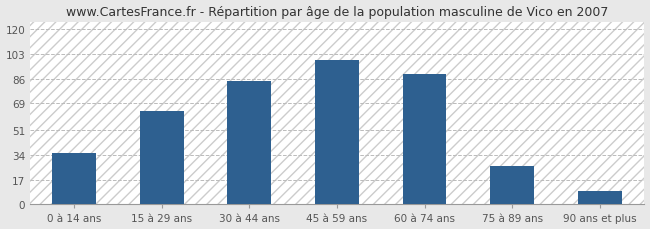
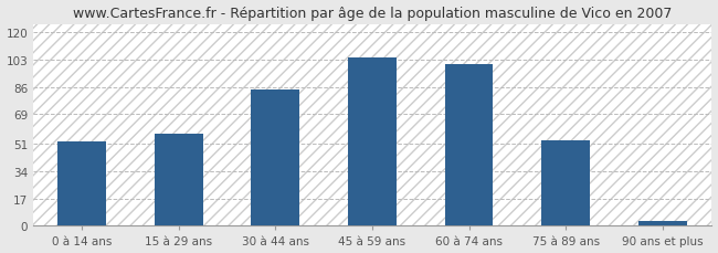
0 à 14 ans: 35 -> 52
15 à 29 ans: 64 -> 57
45 à 59 ans: 99 -> 104
60 à 74 ans: 89 -> 100
75 à 89 ans: 26 -> 53
90 ans et plus: 9 -> 3
